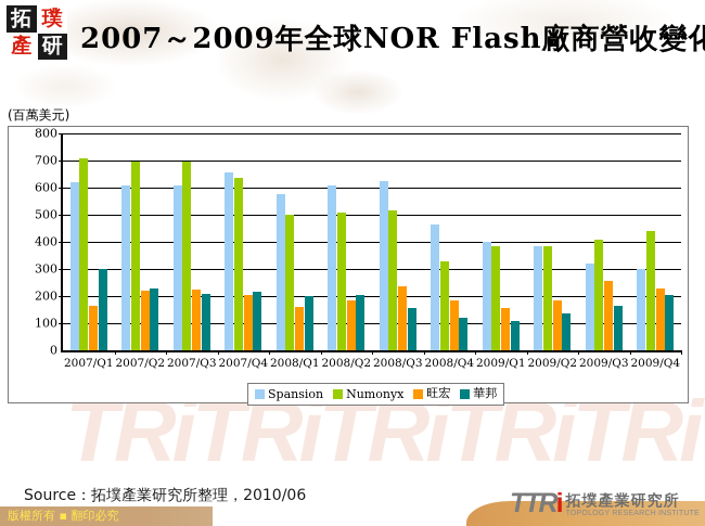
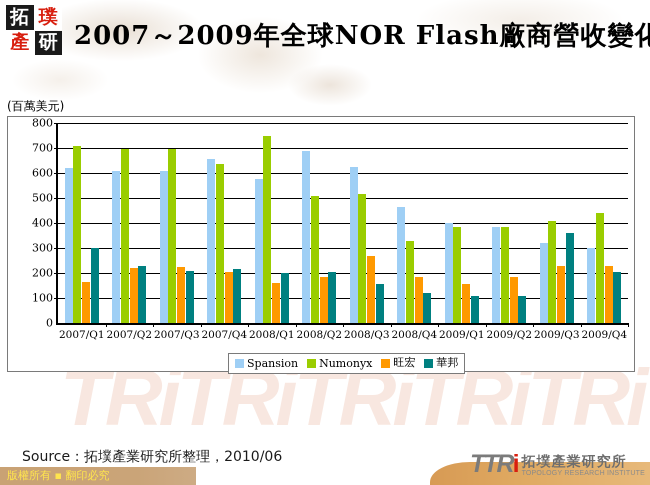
Numonyx/2008/Q1: 500 -> 750
Spansion/2008/Q2: 610 -> 690
旺宏/2008/Q3: 240 -> 270
華邦/2009/Q2: 140 -> 110
旺宏/2009/Q3: 260 -> 230
華邦/2009/Q3: 160 -> 360
